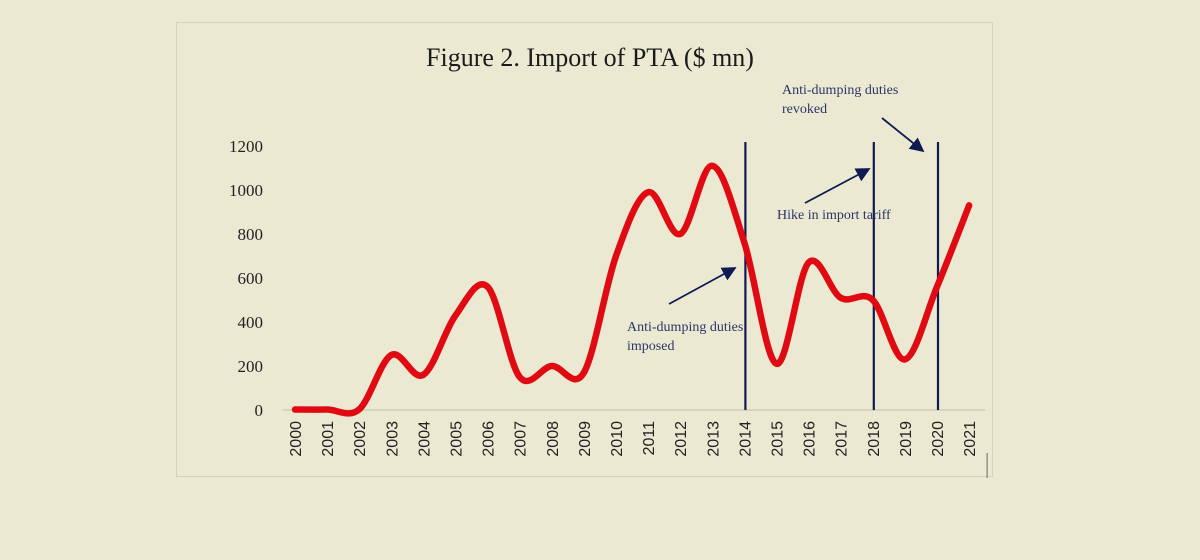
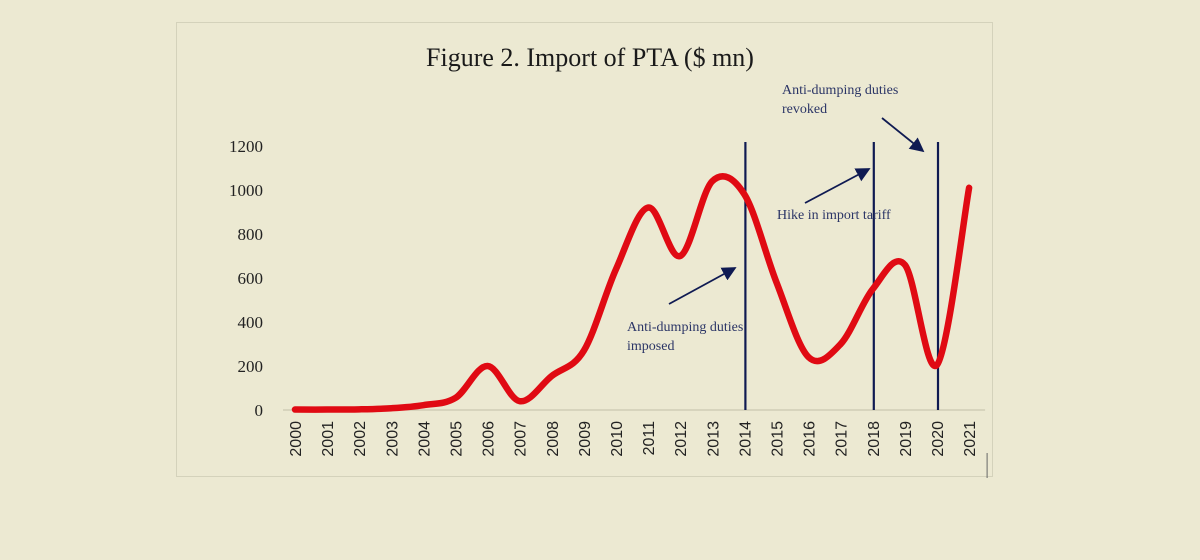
2003: 250 -> 10
2004: 160 -> 20
2005: 430 -> 60
2006: 560 -> 200
2007: 150 -> 40
2008: 200 -> 160
2009: 170 -> 270
2010: 700 -> 640
2011: 990 -> 920
2012: 800 -> 700
2013: 1110 -> 1040
2014: 760 -> 980
2015: 210 -> 580
2016: 670 -> 240
2017: 510 -> 300
2018: 500 -> 550
2019: 230 -> 660
2020: 560 -> 200
2021: 930 -> 1010
